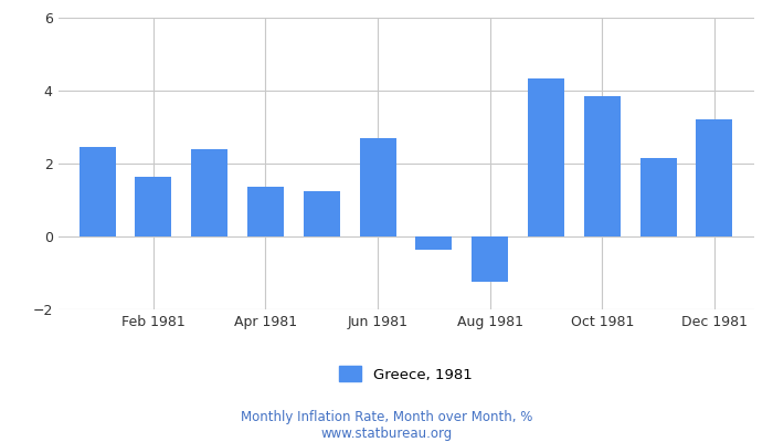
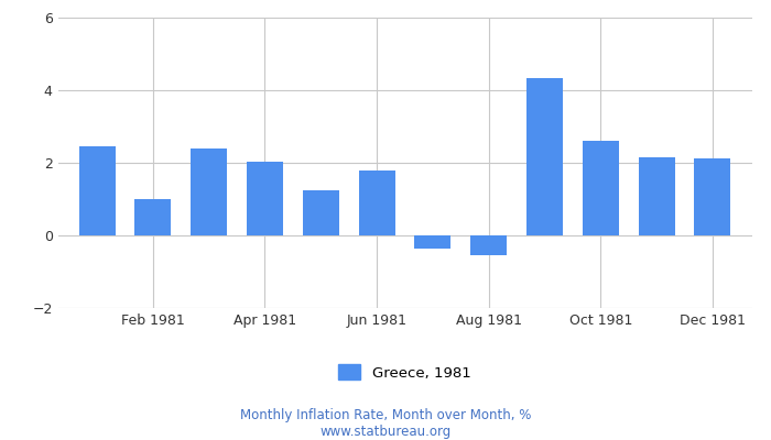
Feb 1981: 1.65 -> 1.00
Apr 1981: 1.35 -> 2.02
Jun 1981: 2.70 -> 1.78
Aug 1981: -1.25 -> -0.55
Oct 1981: 3.85 -> 2.60
Dec 1981: 3.20 -> 2.12
